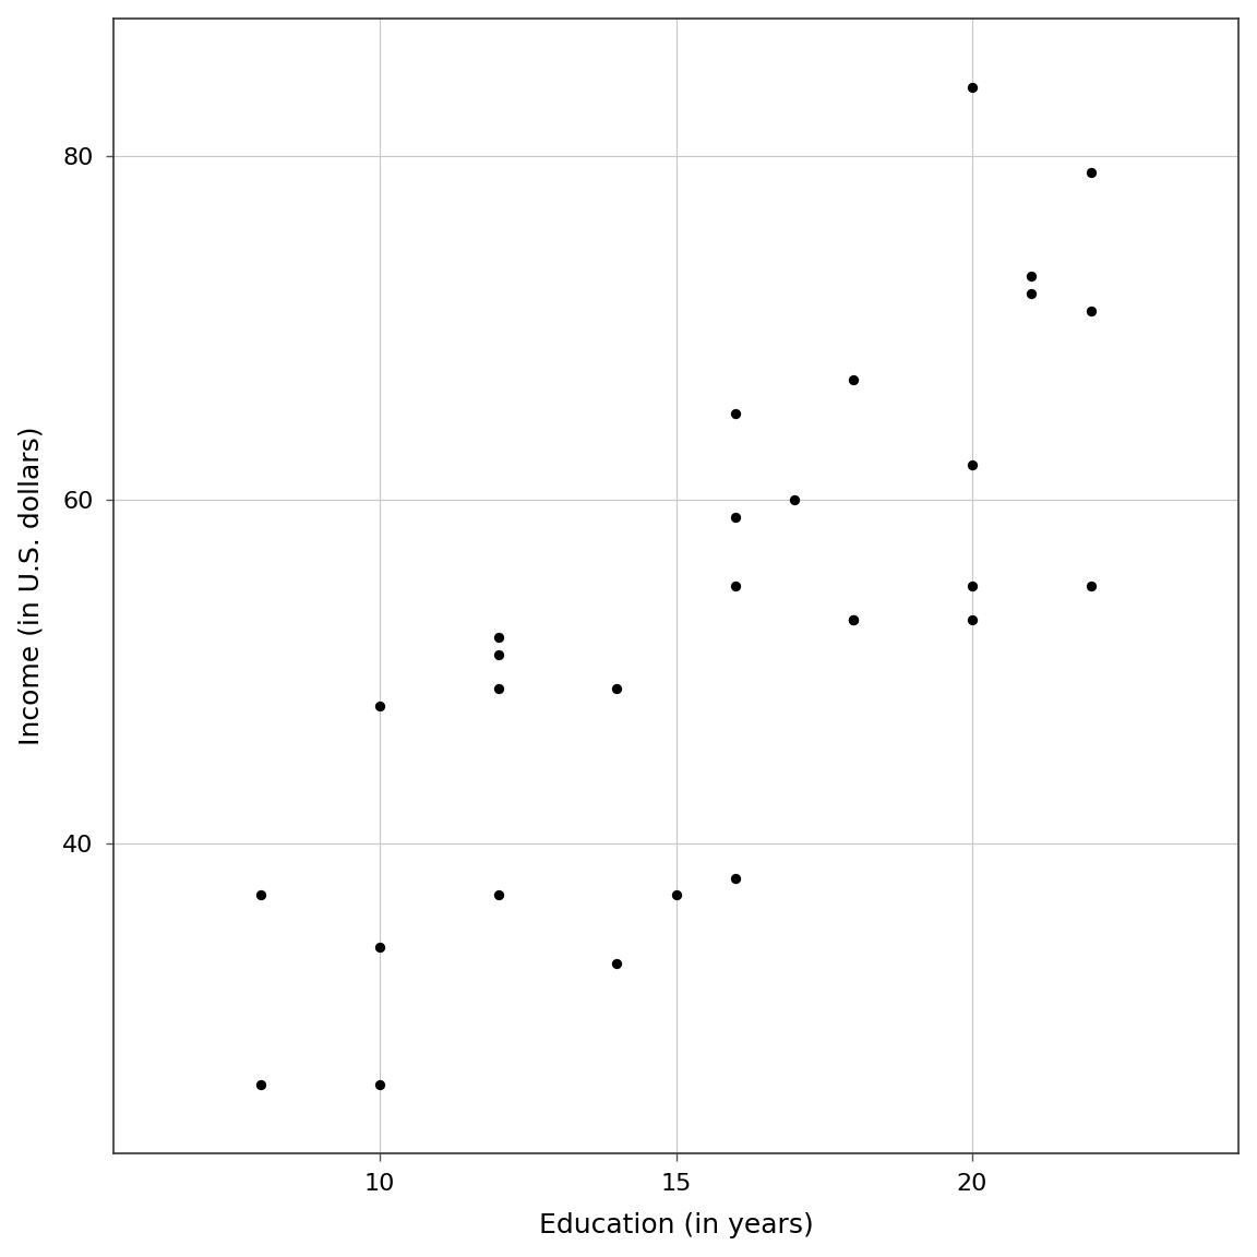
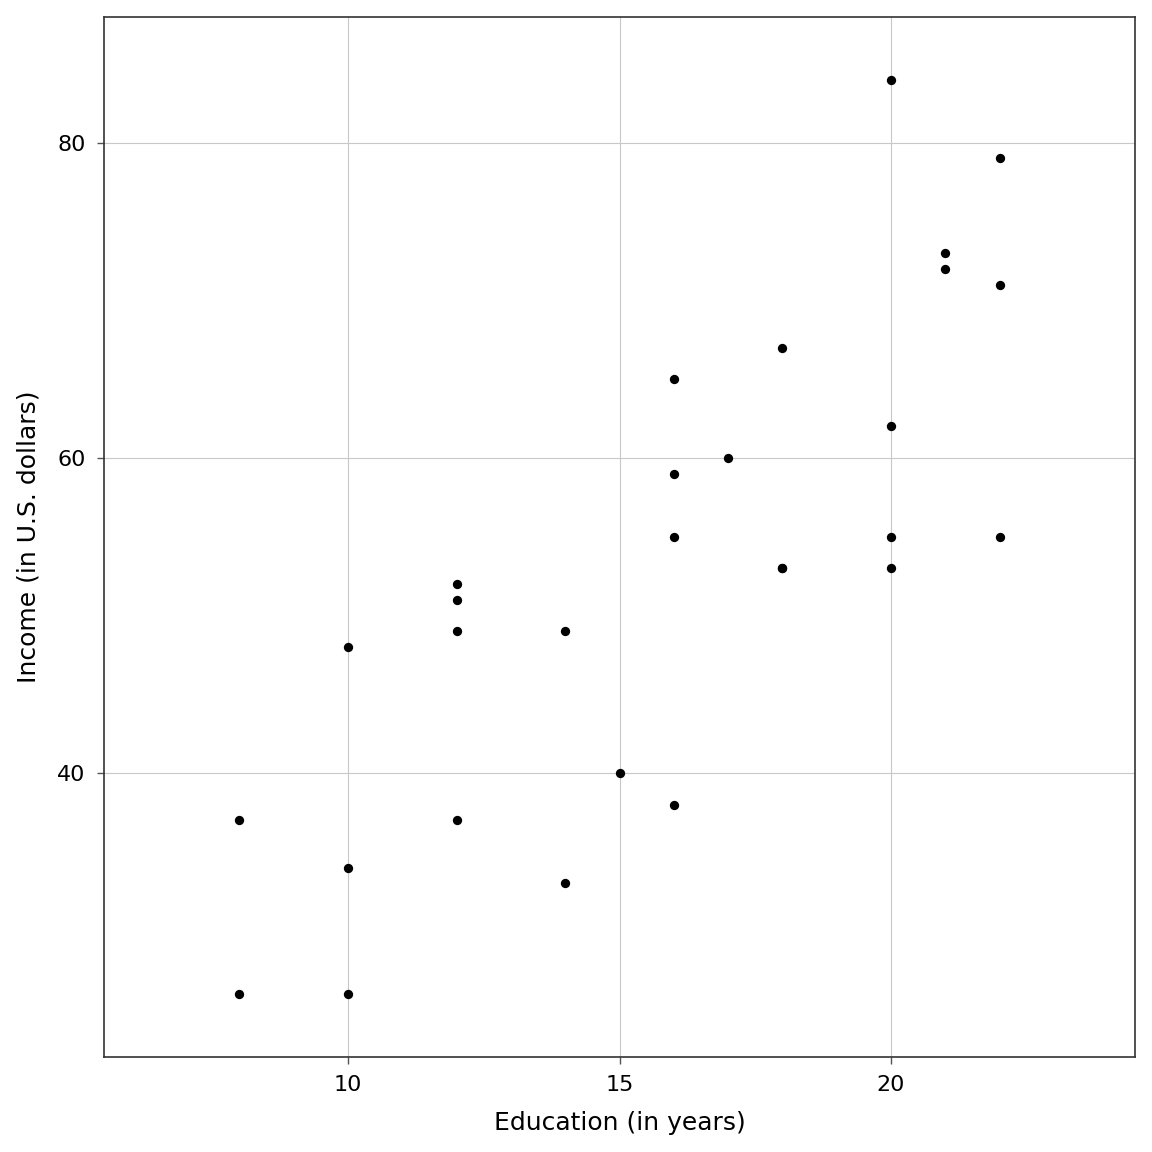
15: 37 -> 40
